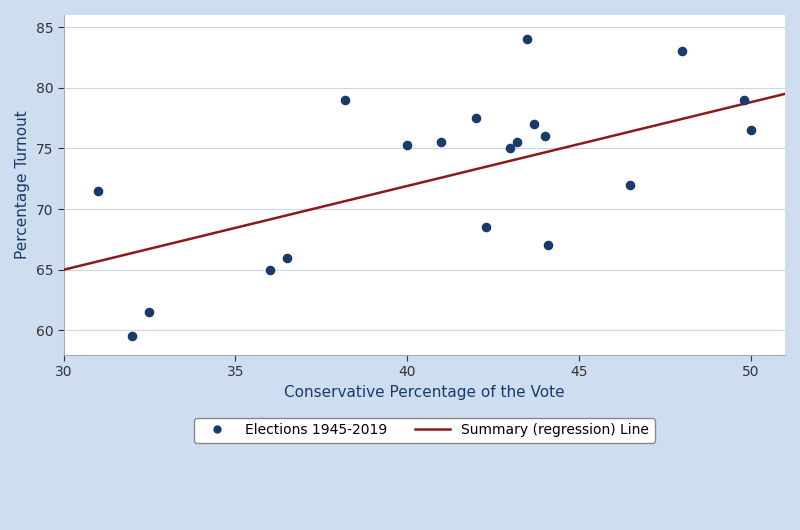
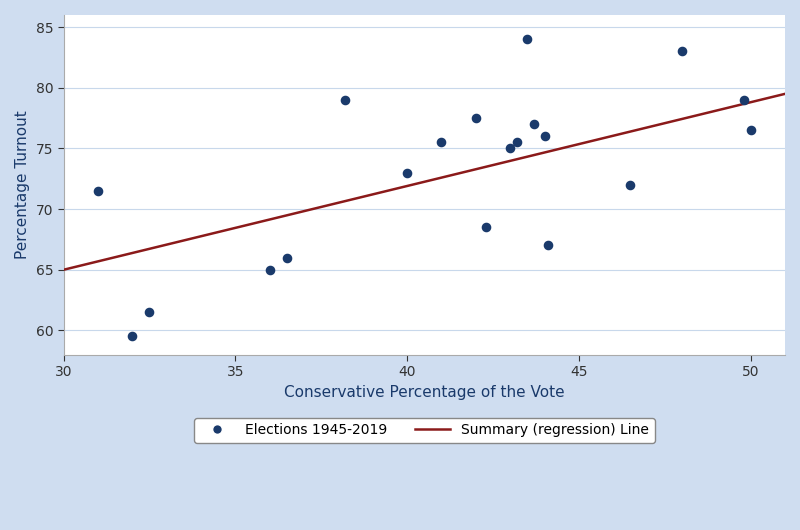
40: 75.3 -> 73.0
